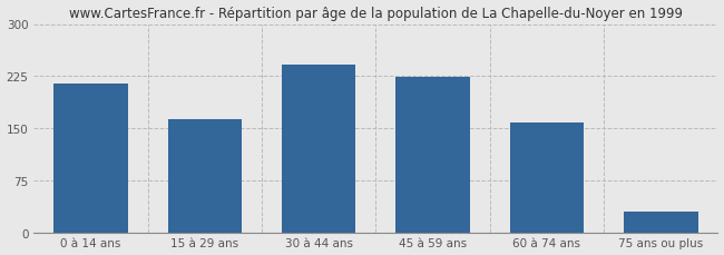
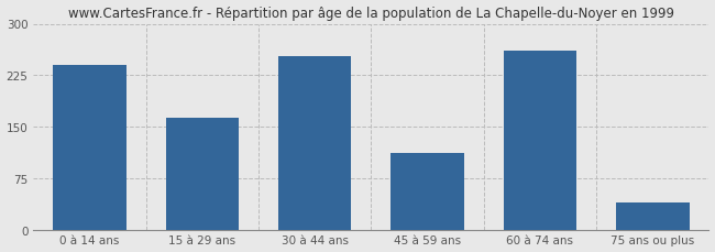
0 à 14 ans: 215 -> 240
30 à 44 ans: 242 -> 252
45 à 59 ans: 224 -> 112
60 à 74 ans: 158 -> 260
75 ans ou plus: 30 -> 40
